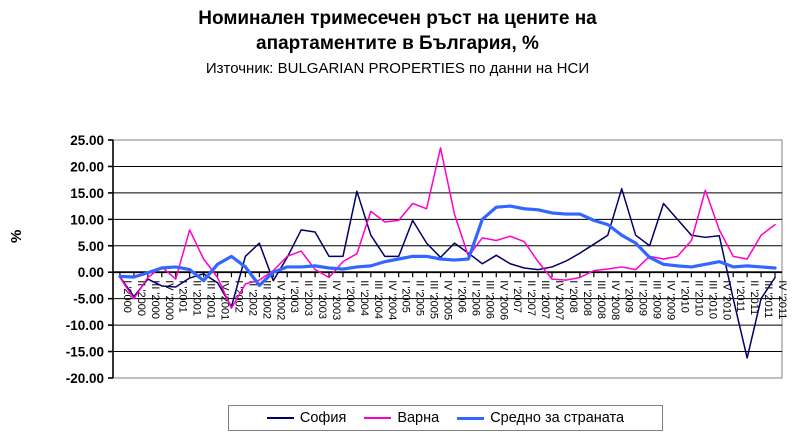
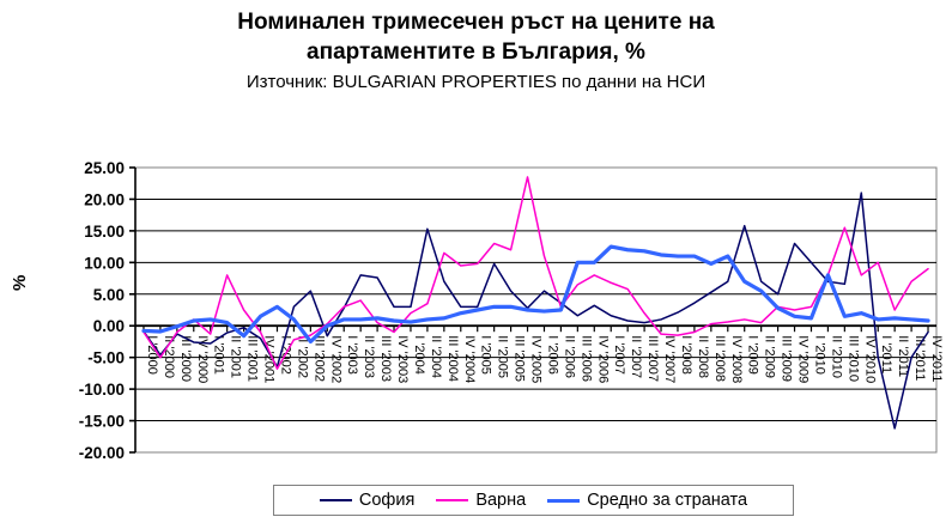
Варна/IV '2006: 6 -> 8
Средно за страната/IV '2006: 12 -> 10
Средно за страната/IV '2008: 9 -> 11
Варна/II '2010: 6 -> 8
Средно за страната/II '2010: 1 -> 8
София/IV '2010: 7 -> 21
Варна/I '2011: 3 -> 10
